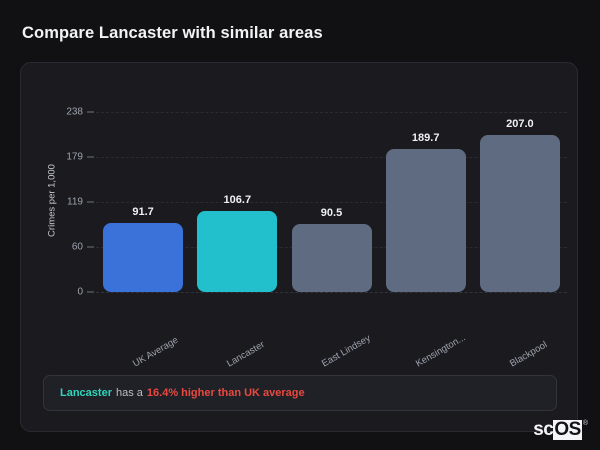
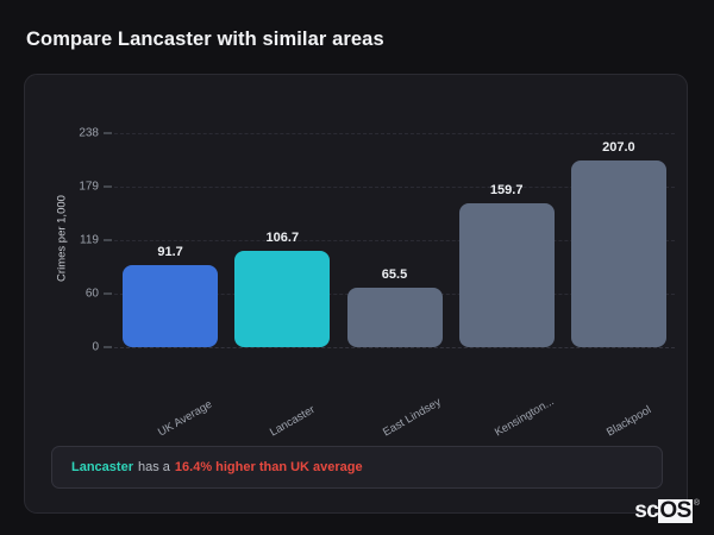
East Lindsey: 90.5 -> 65.5
Kensington...: 189.7 -> 159.7
